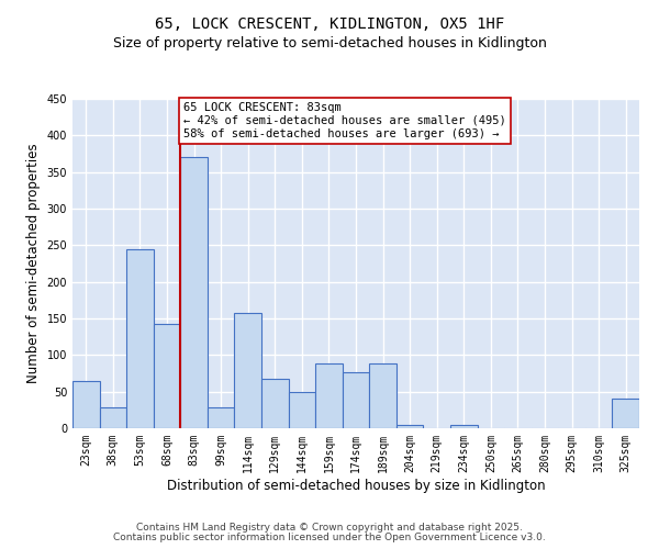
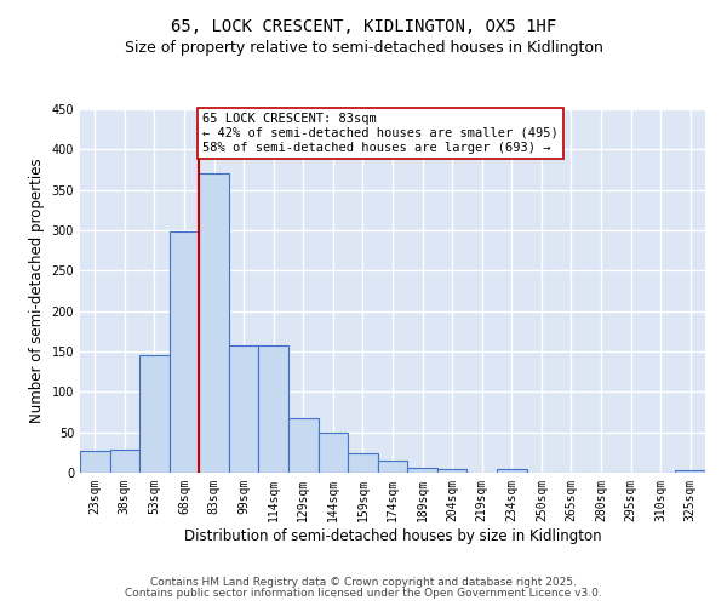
23sqm: 64 -> 27
53sqm: 244 -> 145
68sqm: 142 -> 298
99sqm: 28 -> 158
159sqm: 88 -> 24
174sqm: 76 -> 15
189sqm: 88 -> 6
325sqm: 40 -> 3
